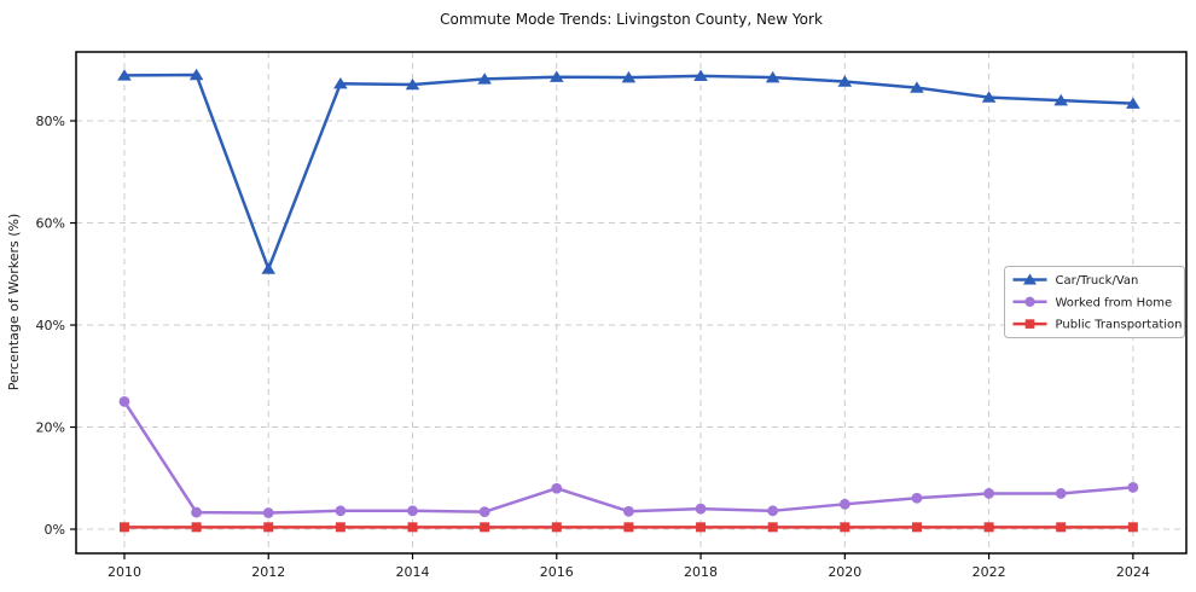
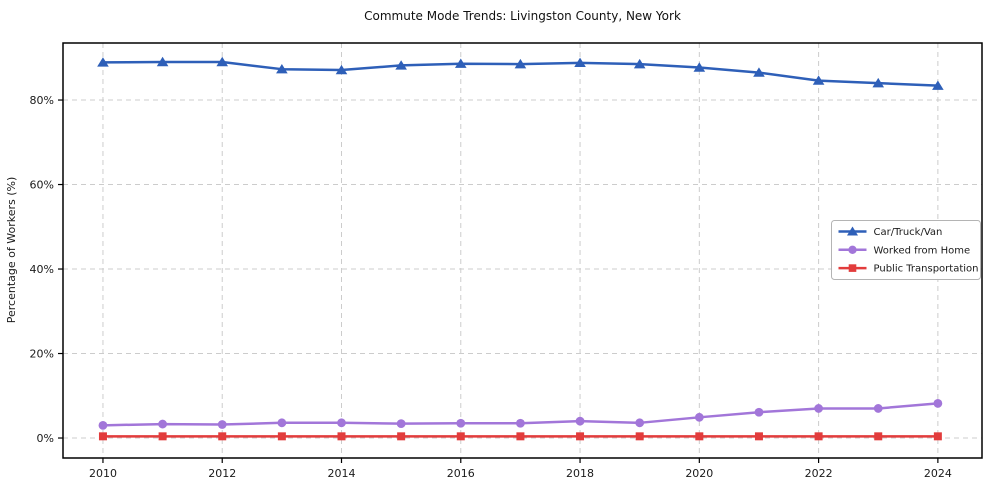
Worked from Home/2010: 25% -> 3%
Car/Truck/Van/2012: 51% -> 89%
Worked from Home/2016: 8% -> 4%
